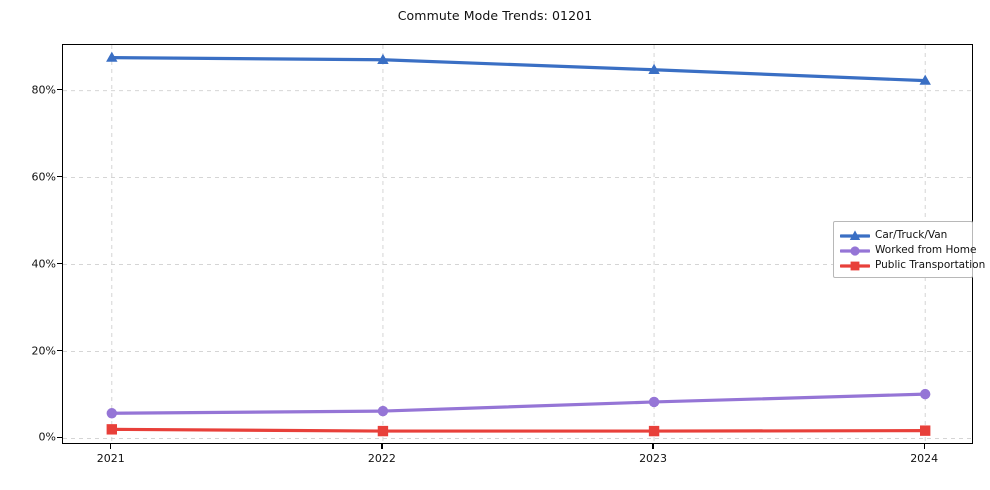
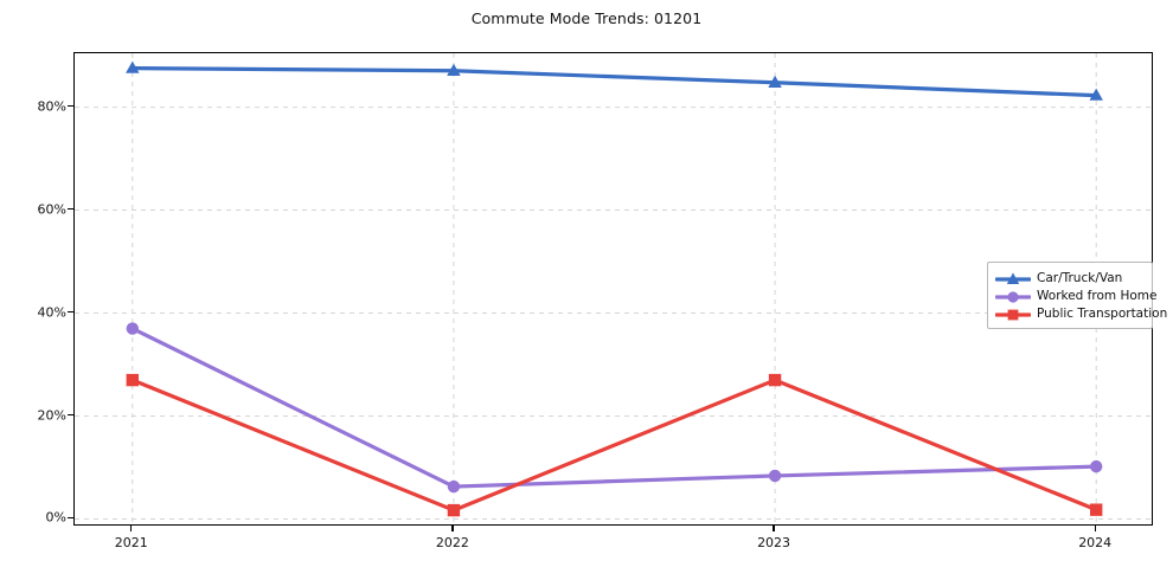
Worked from Home/2021: 6% -> 37%
Public Transportation/2021: 2% -> 27%
Public Transportation/2023: 2% -> 27%
